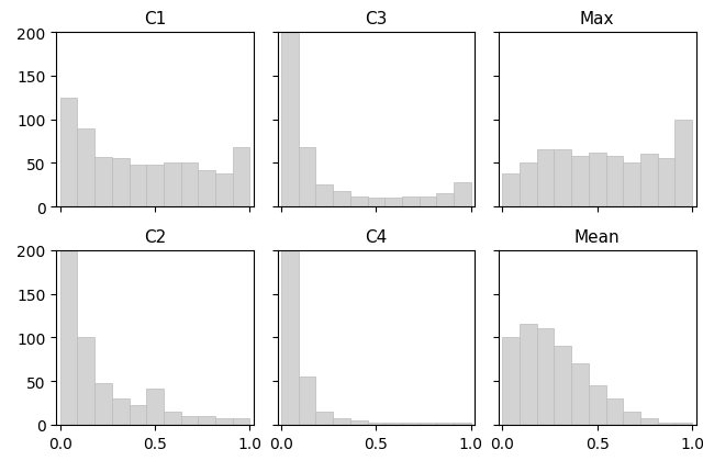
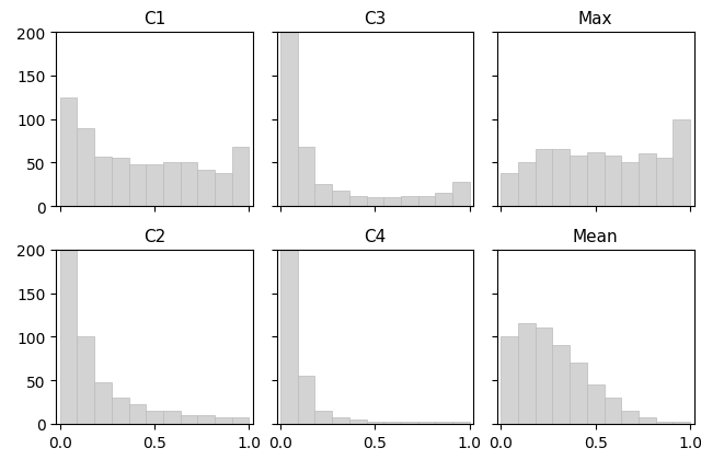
C2/0.5: 42 -> 15
